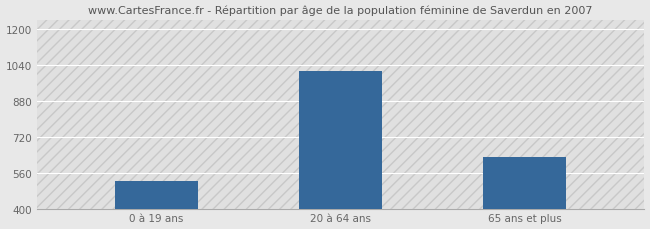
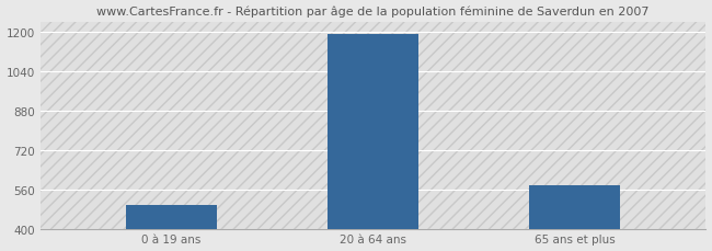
0 à 19 ans: 525 -> 497
20 à 64 ans: 1015 -> 1193
65 ans et plus: 630 -> 577
